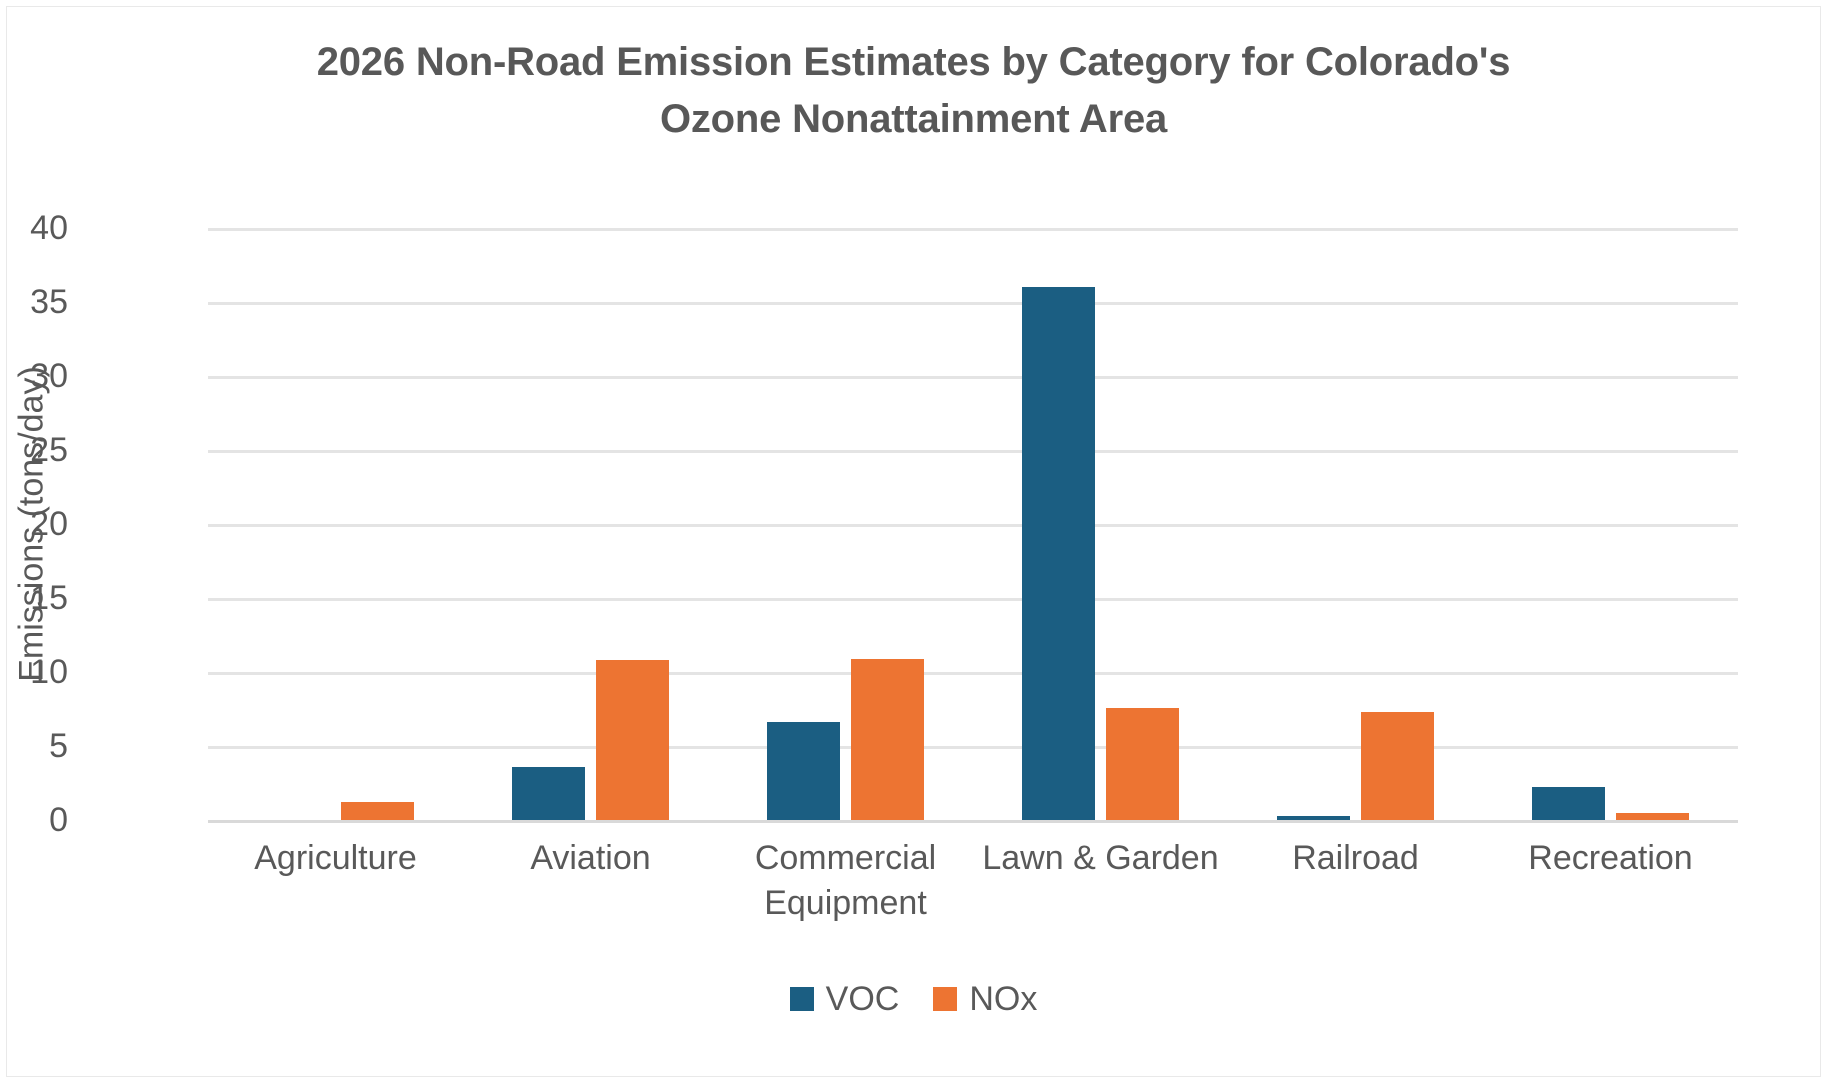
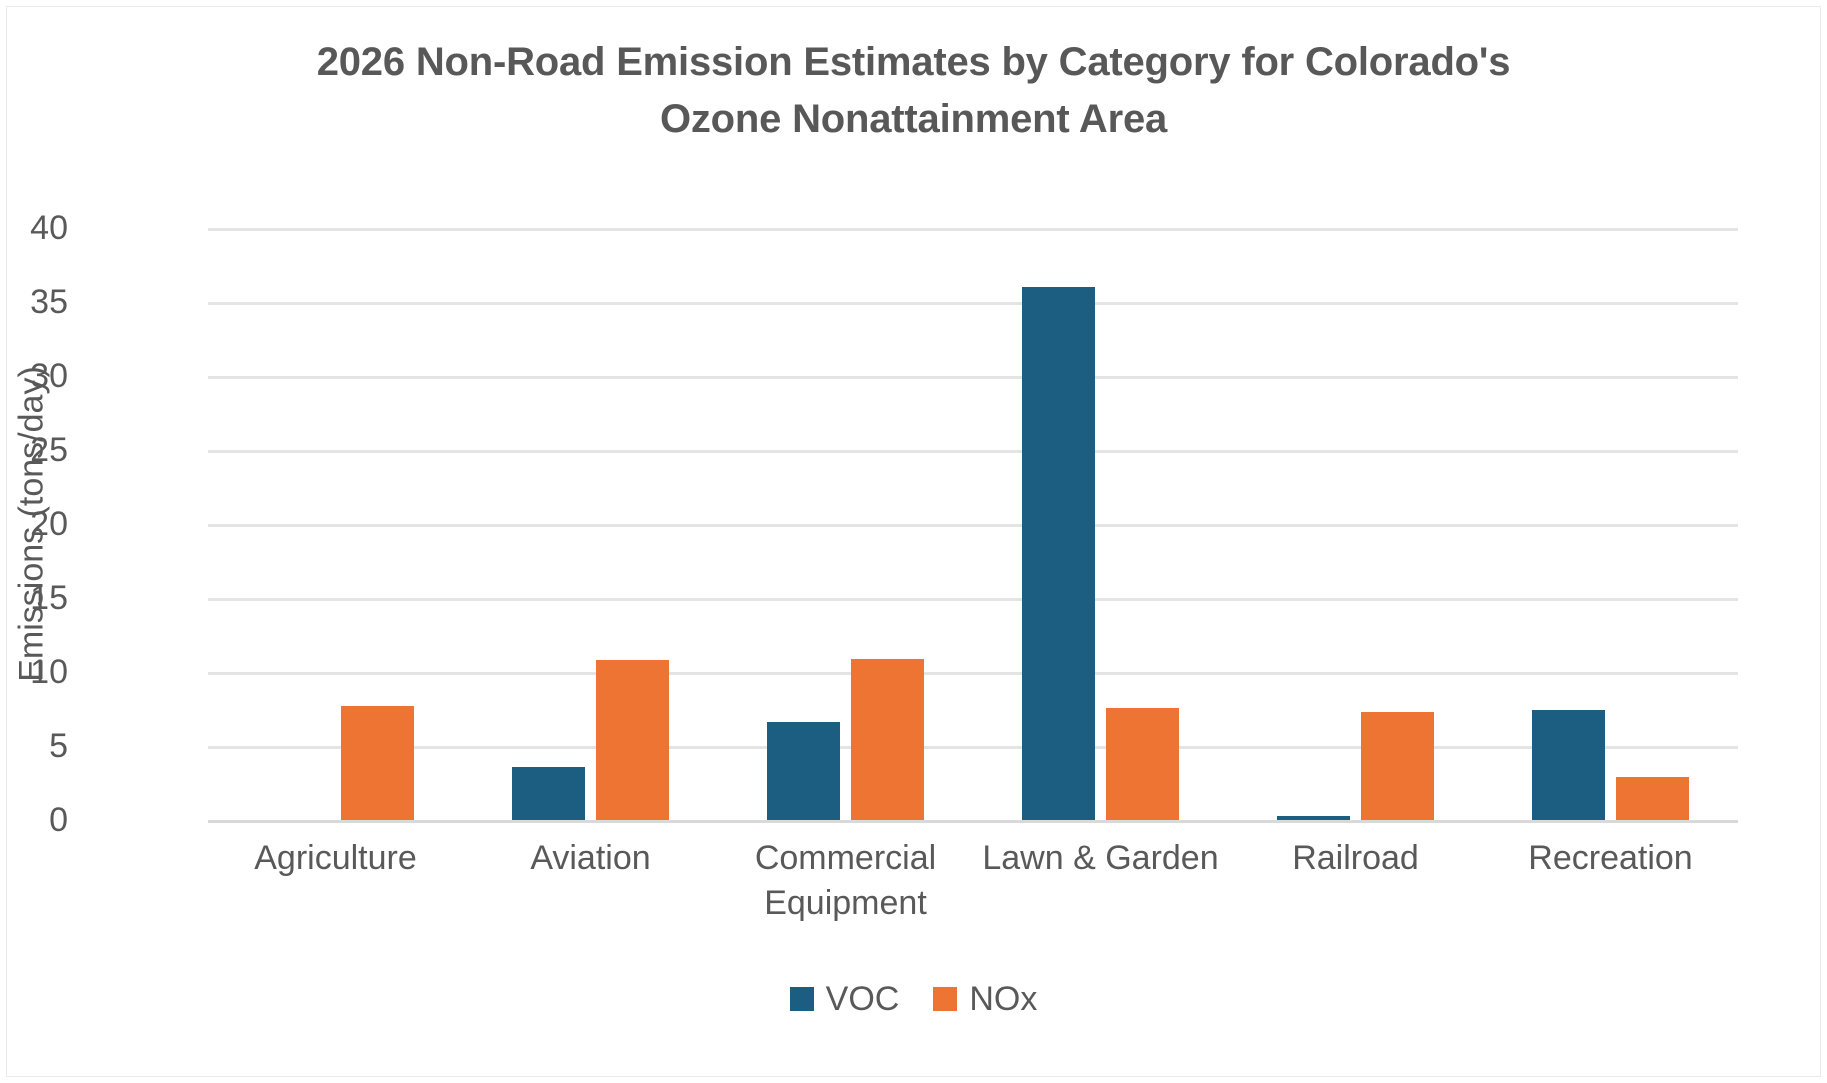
NOx/Agriculture: 1.2 -> 7.7
VOC/Recreation: 2.2 -> 7.4
NOx/Recreation: 0.5 -> 2.9
